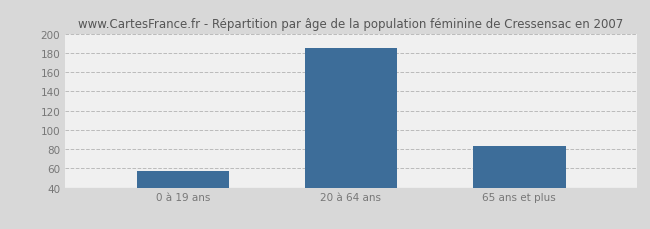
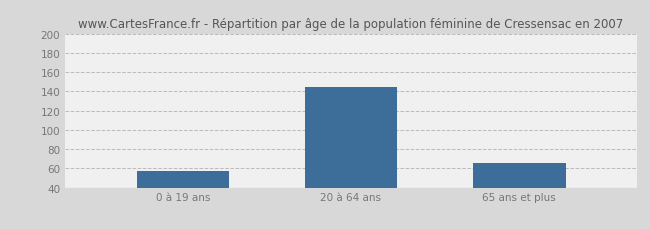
20 à 64 ans: 185 -> 144
65 ans et plus: 83 -> 66
